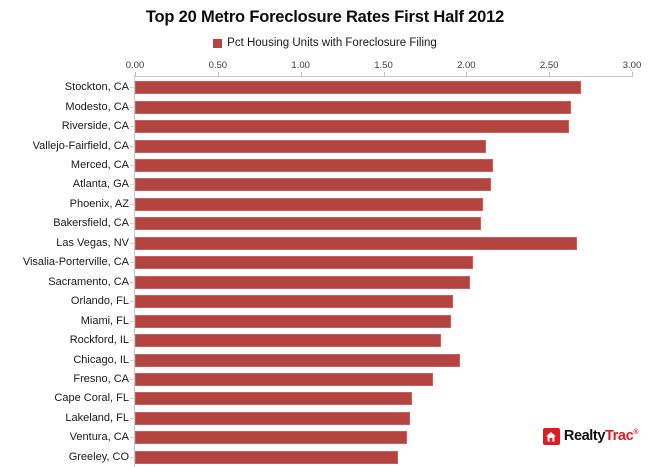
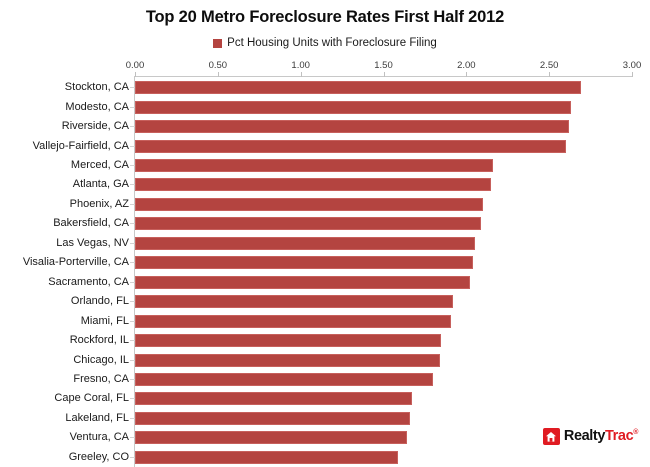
Vallejo-Fairfield, CA: 2.12 -> 2.60
Las Vegas, NV: 2.67 -> 2.05
Chicago, IL: 1.96 -> 1.84
